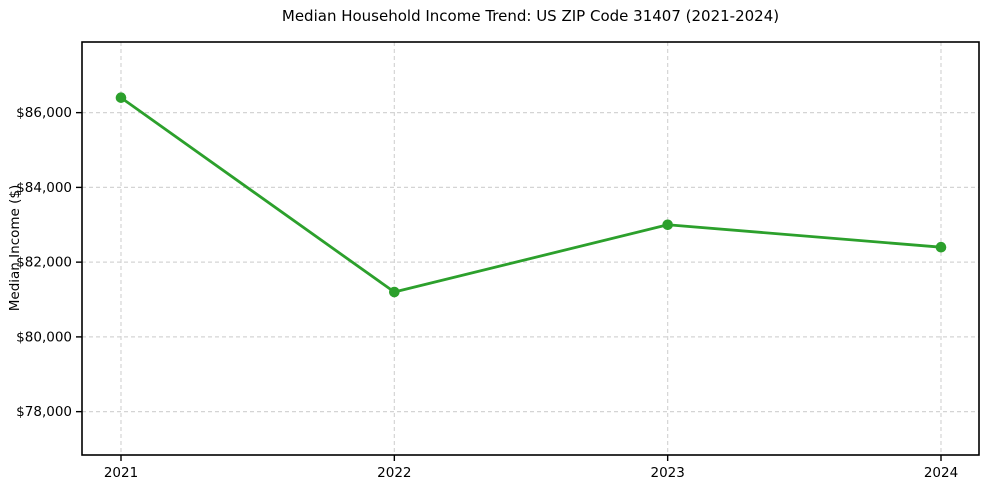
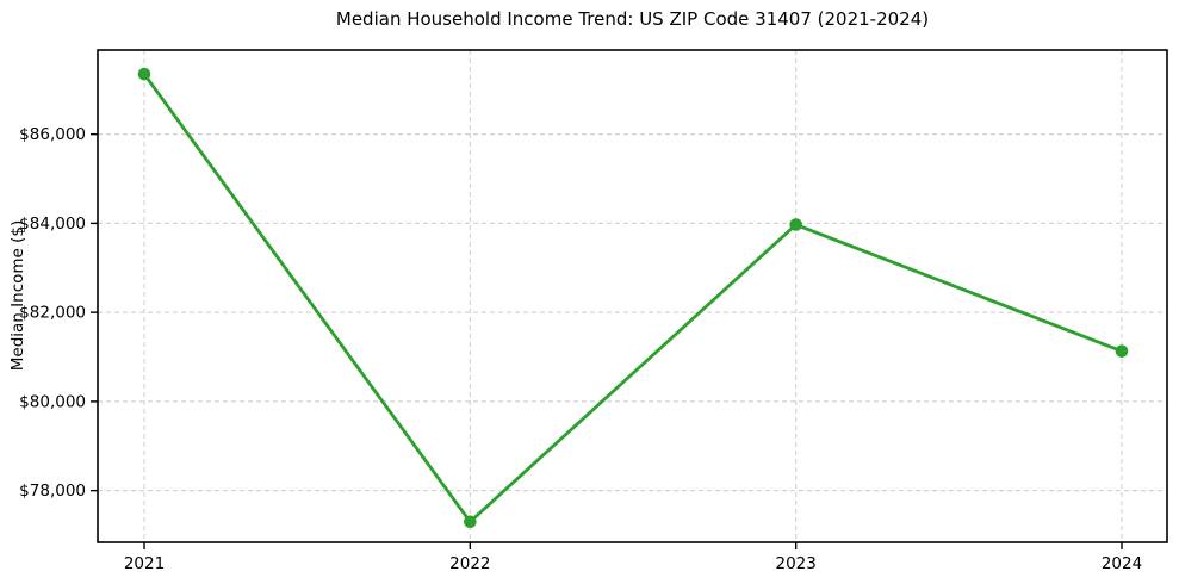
2021: $86400 -> $87400
2022: $81200 -> $77300
2023: $83000 -> $84000
2024: $82400 -> $81100
